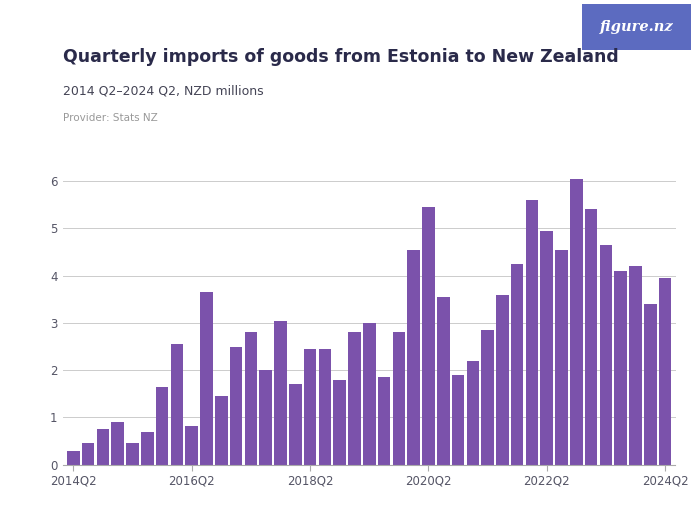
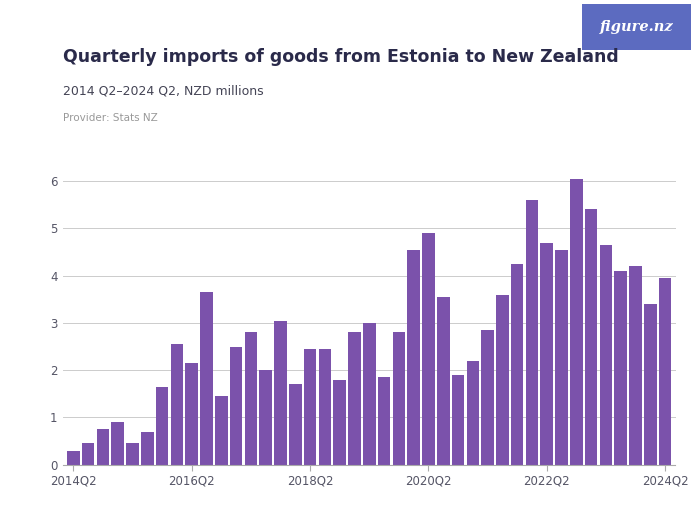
2016Q2: 0.82 -> 2.15
2020Q2: 5.45 -> 4.90
2022Q2: 4.95 -> 4.70
